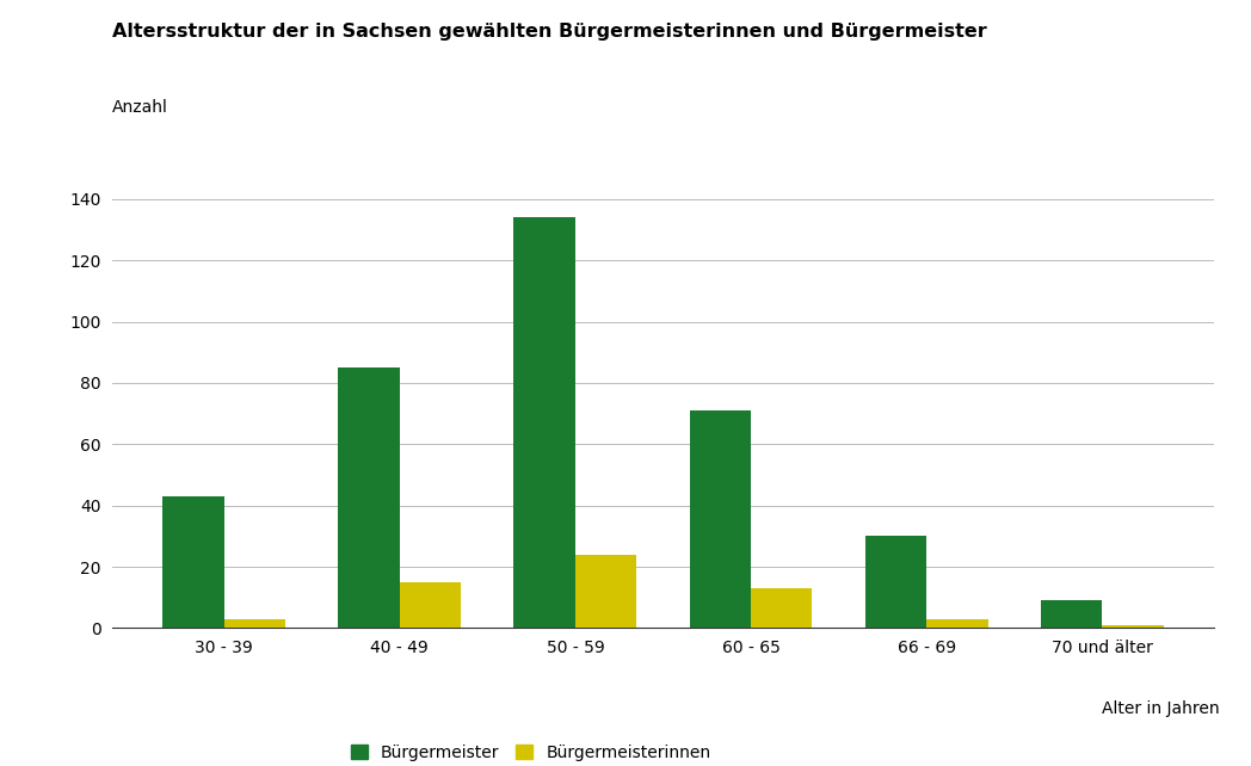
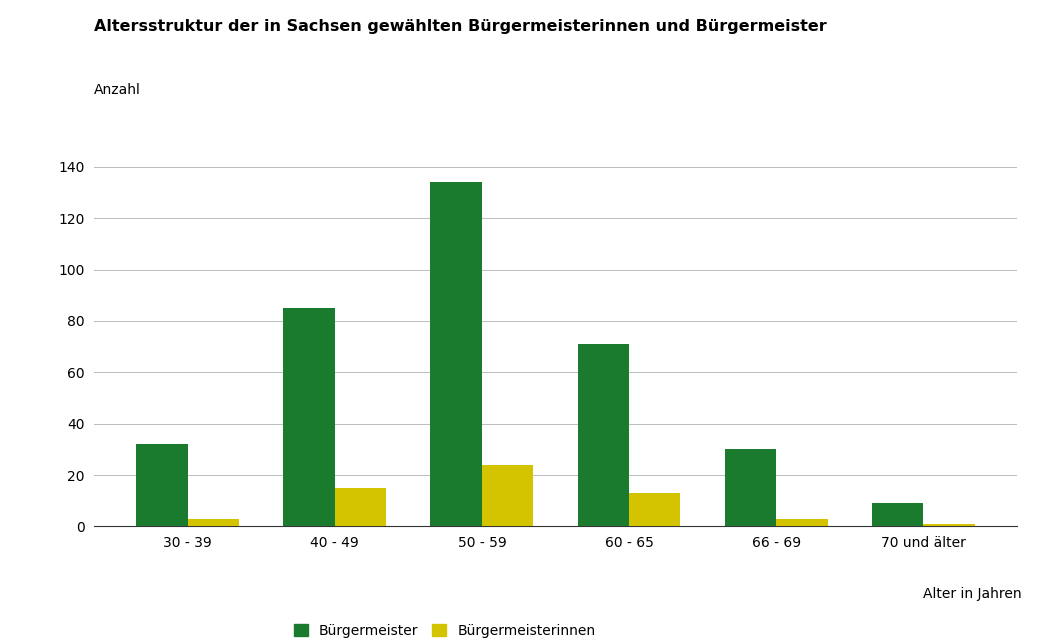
Bürgermeister/30 - 39: 43 -> 32
